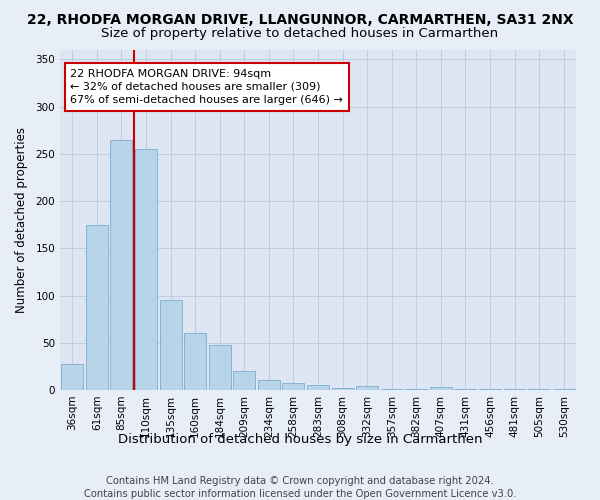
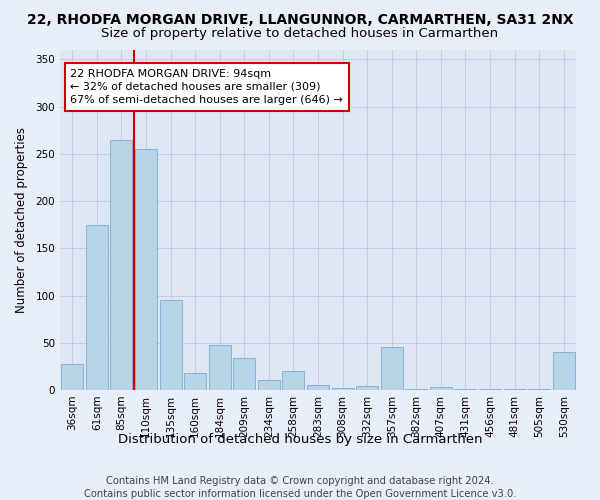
160sqm: 60 -> 18
209sqm: 20 -> 34
258sqm: 7 -> 20
357sqm: 1 -> 46
530sqm: 1 -> 40
